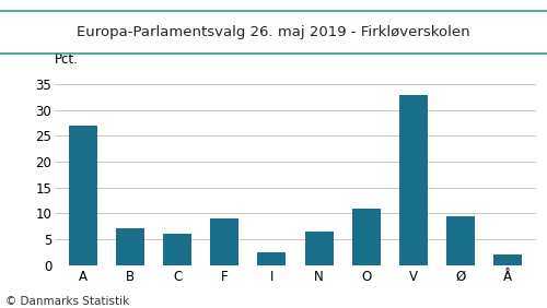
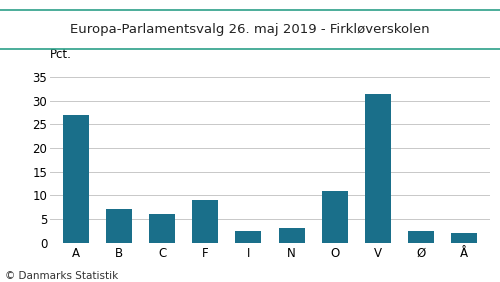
N: 6.5 -> 3.0
V: 33.0 -> 31.5
Ø: 9.5 -> 2.5
